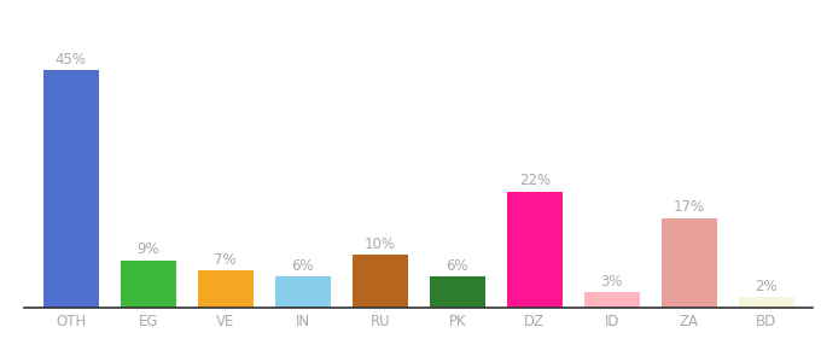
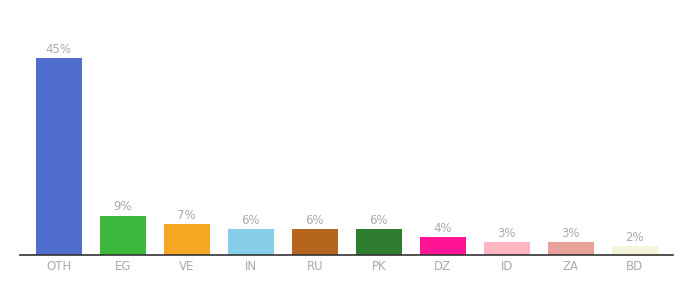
RU: 10% -> 6%
DZ: 22% -> 4%
ZA: 17% -> 3%
